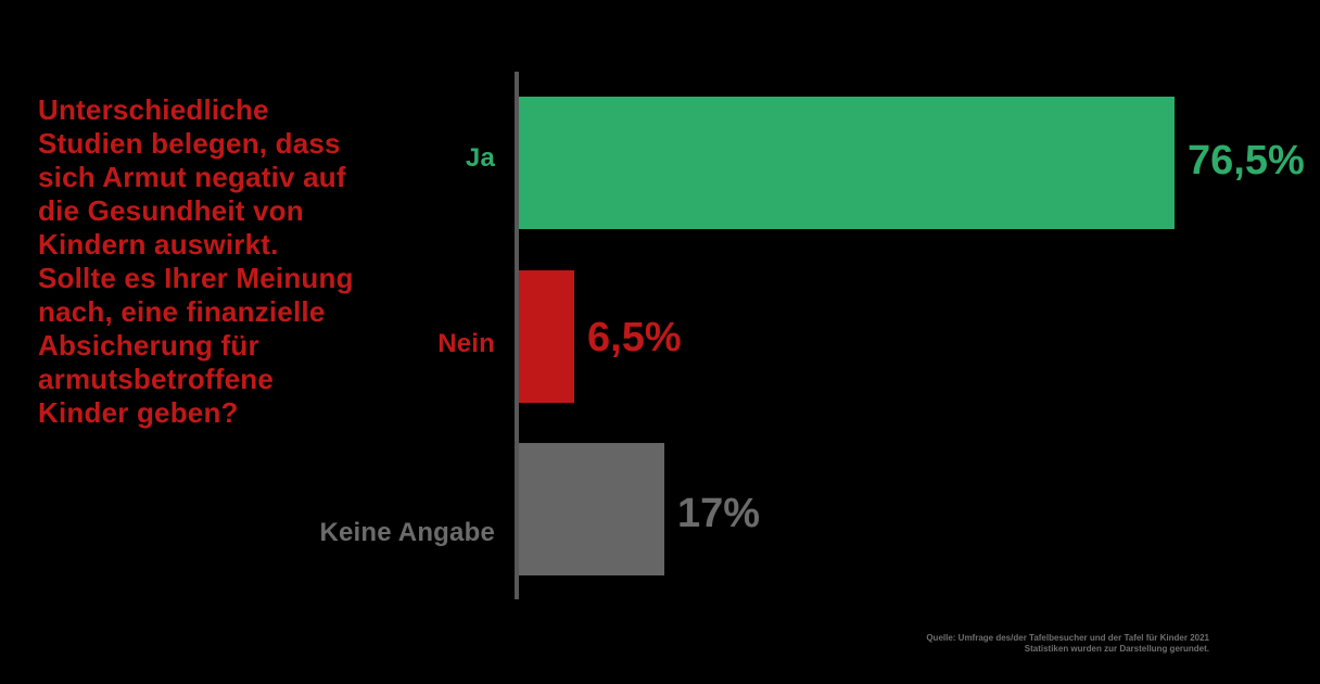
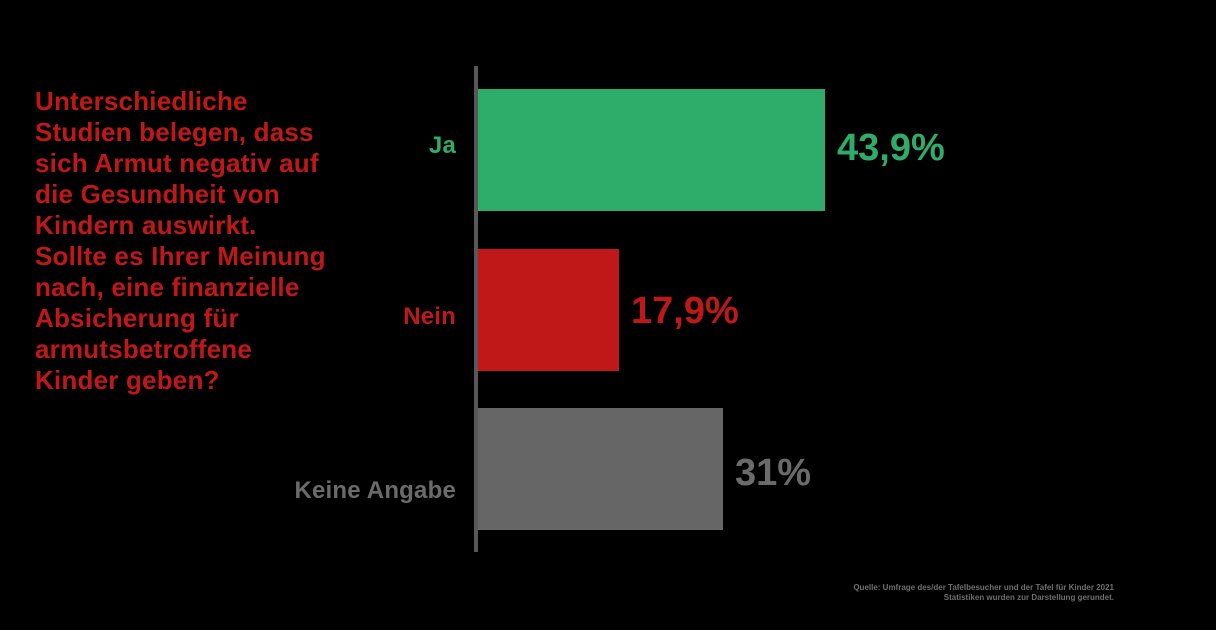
Ja: 76,5% -> 43,9%
Nein: 6,5% -> 17,9%
Keine Angabe: 17% -> 31%
